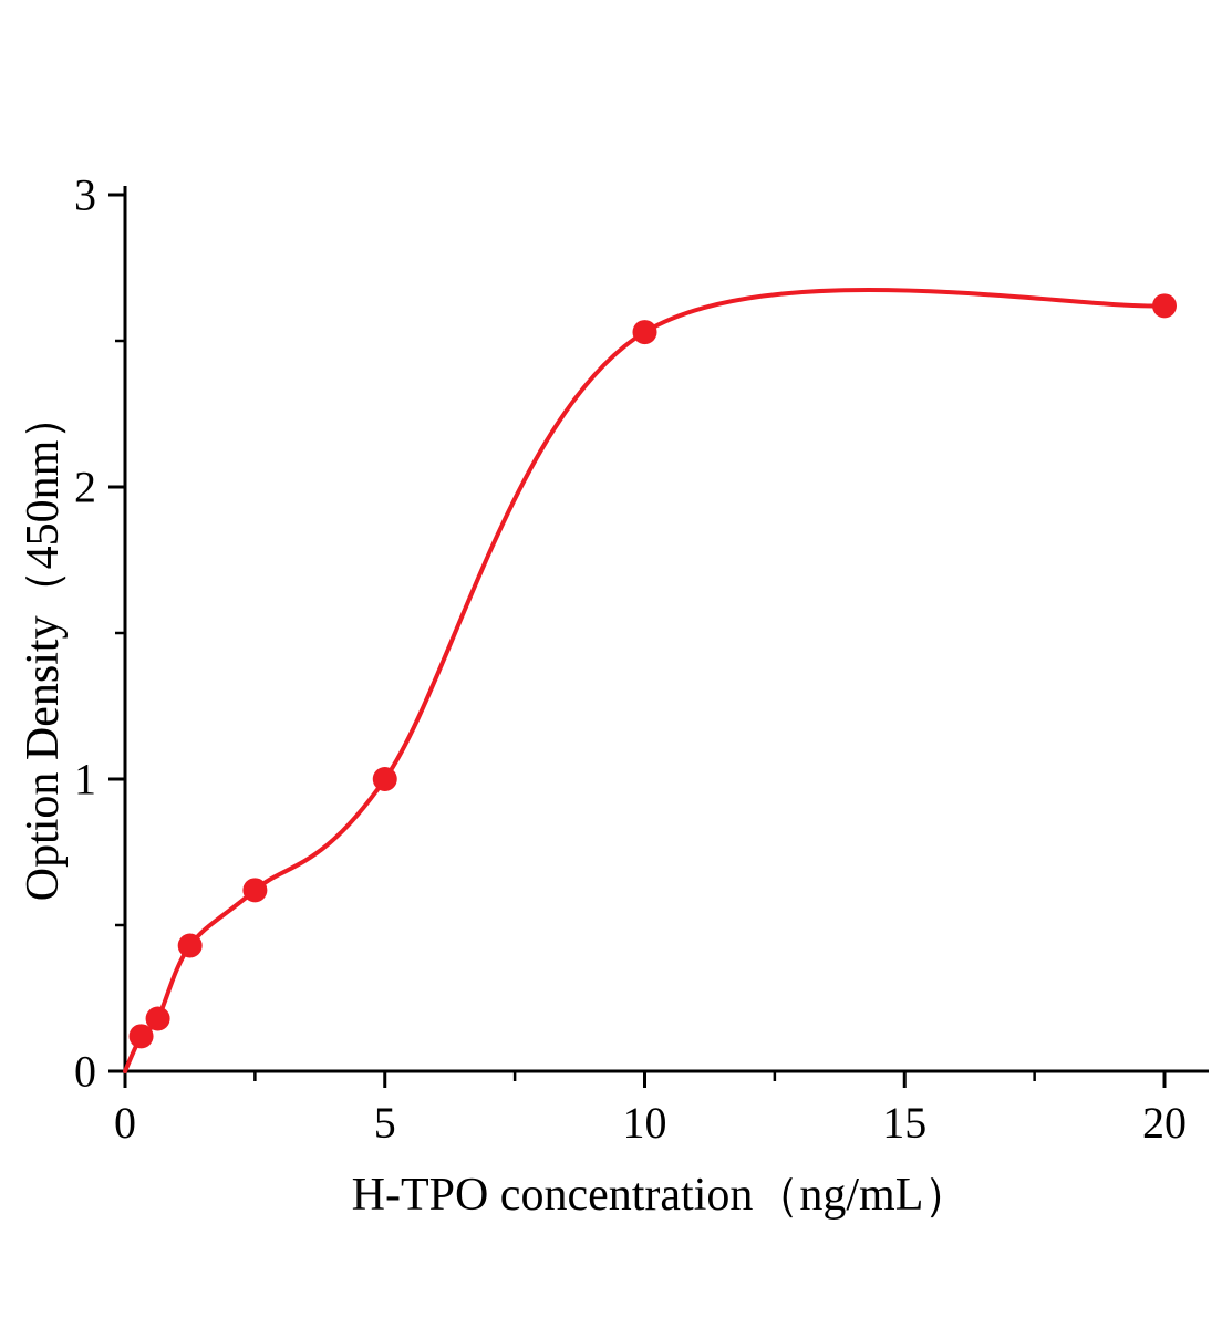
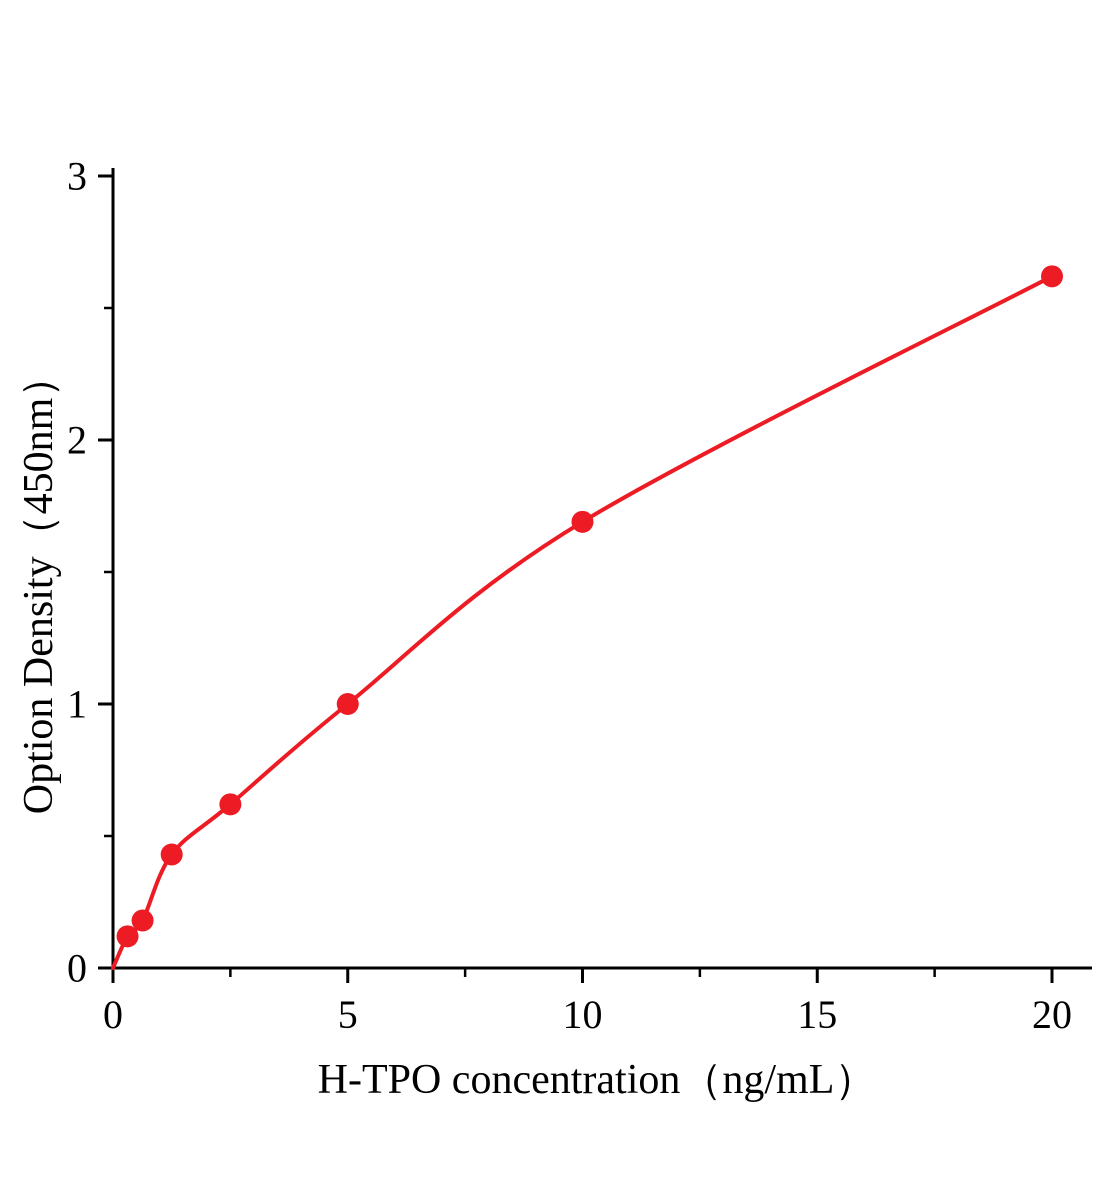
10: 2.53 -> 1.69
